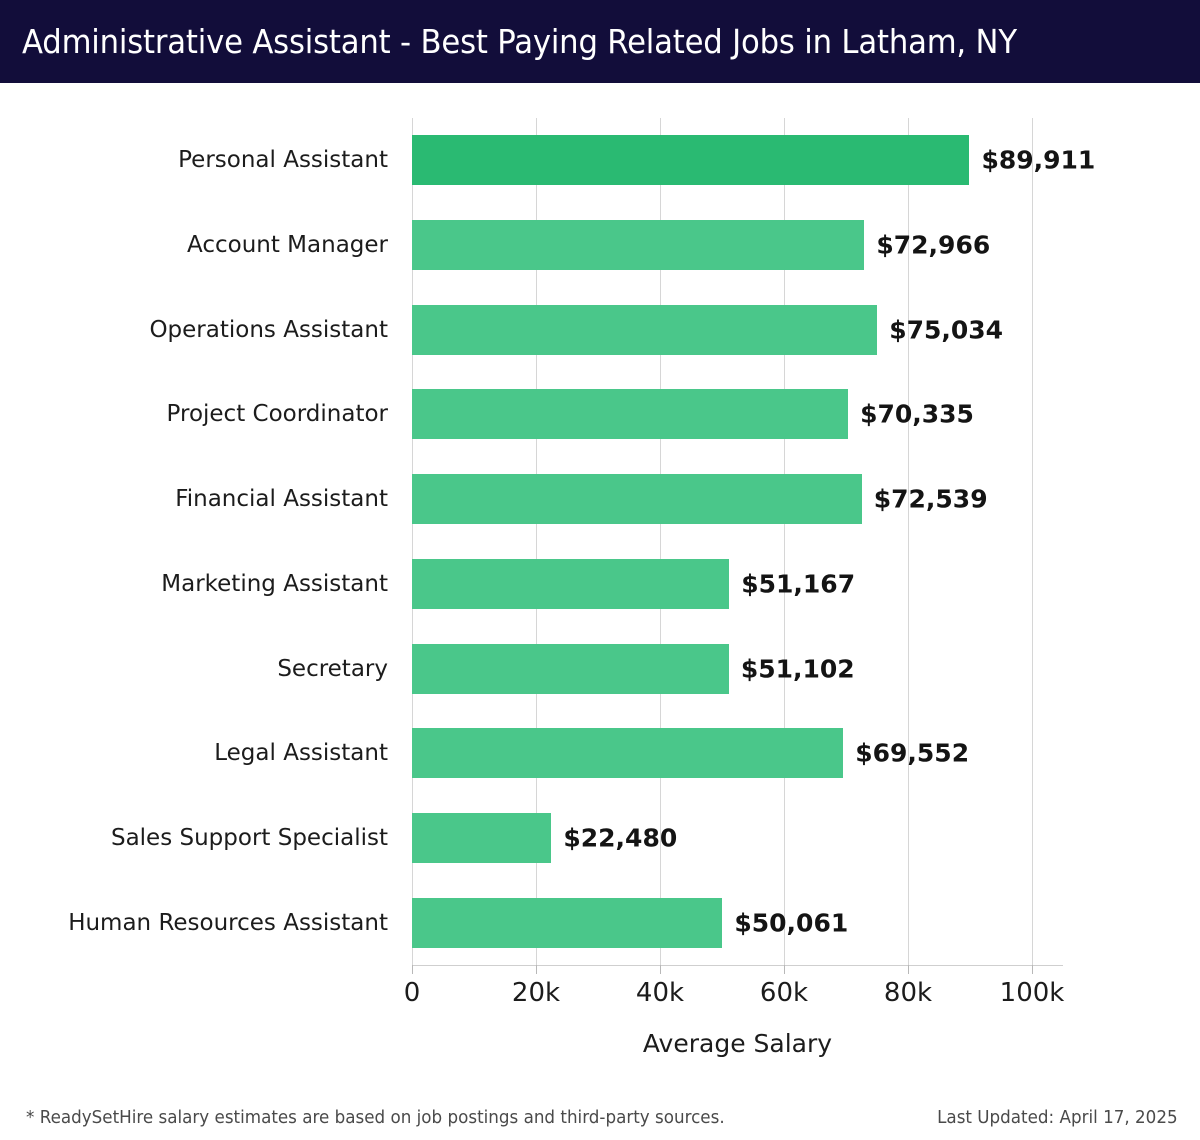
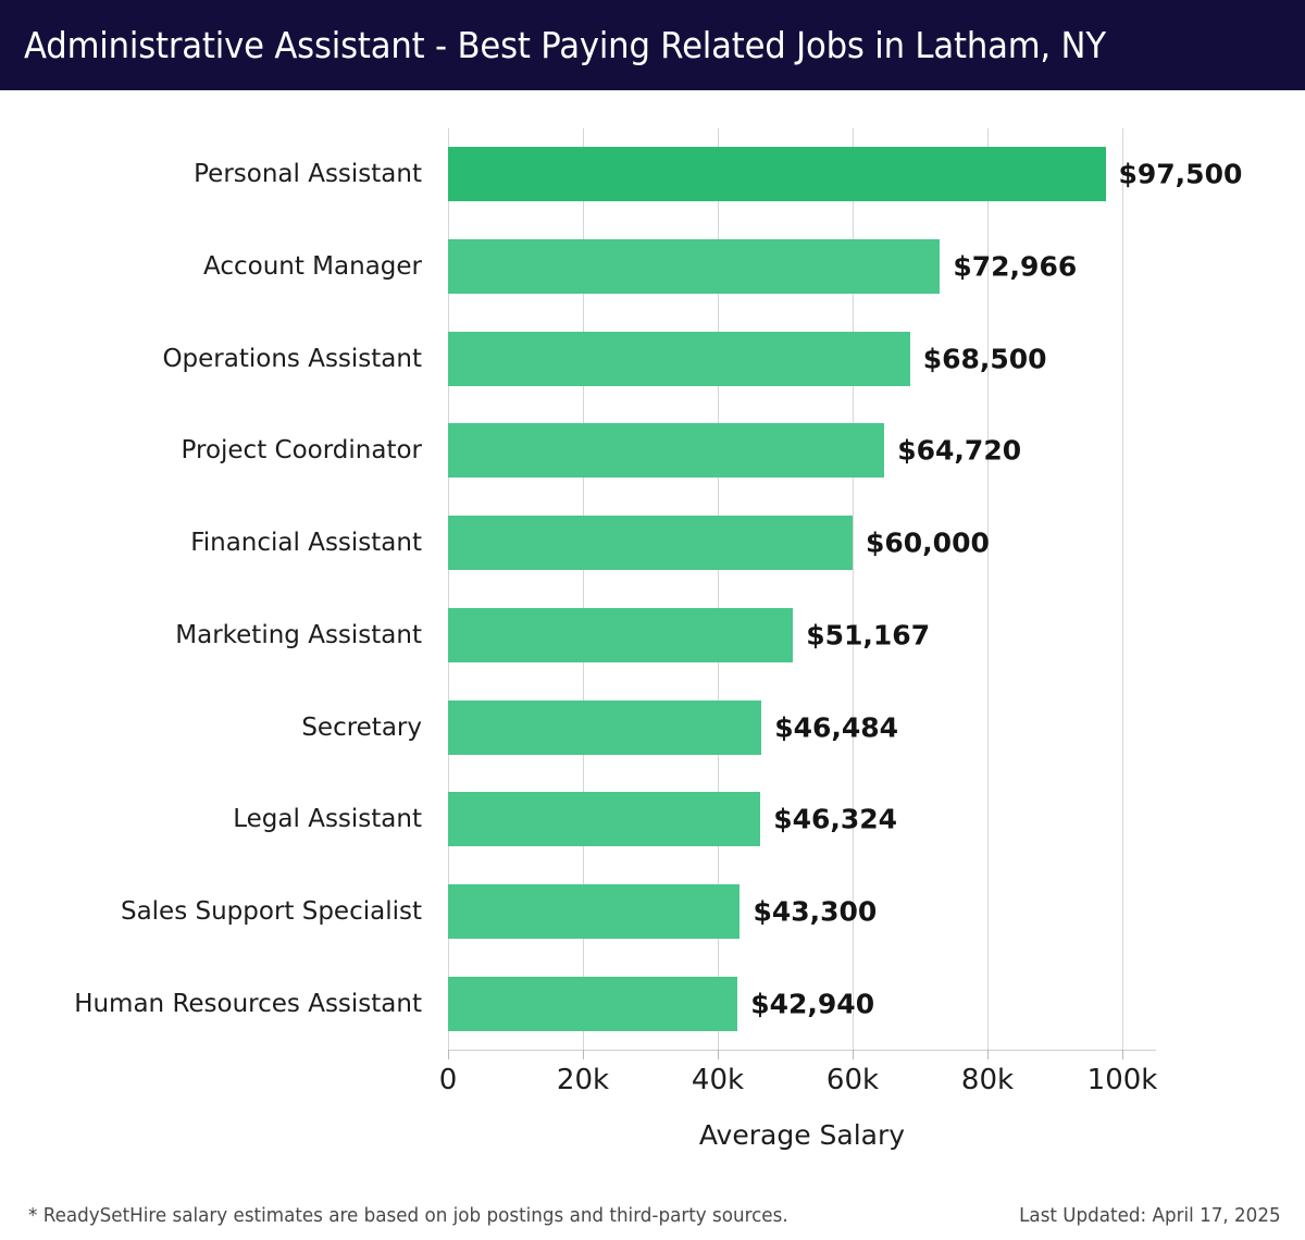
Personal Assistant: $89,911 -> $97,500
Operations Assistant: $75,034 -> $68,500
Project Coordinator: $70,335 -> $64,720
Financial Assistant: $72,539 -> $60,000
Secretary: $51,102 -> $46,484
Legal Assistant: $69,552 -> $46,324
Sales Support Specialist: $22,480 -> $43,300
Human Resources Assistant: $50,061 -> $42,940
